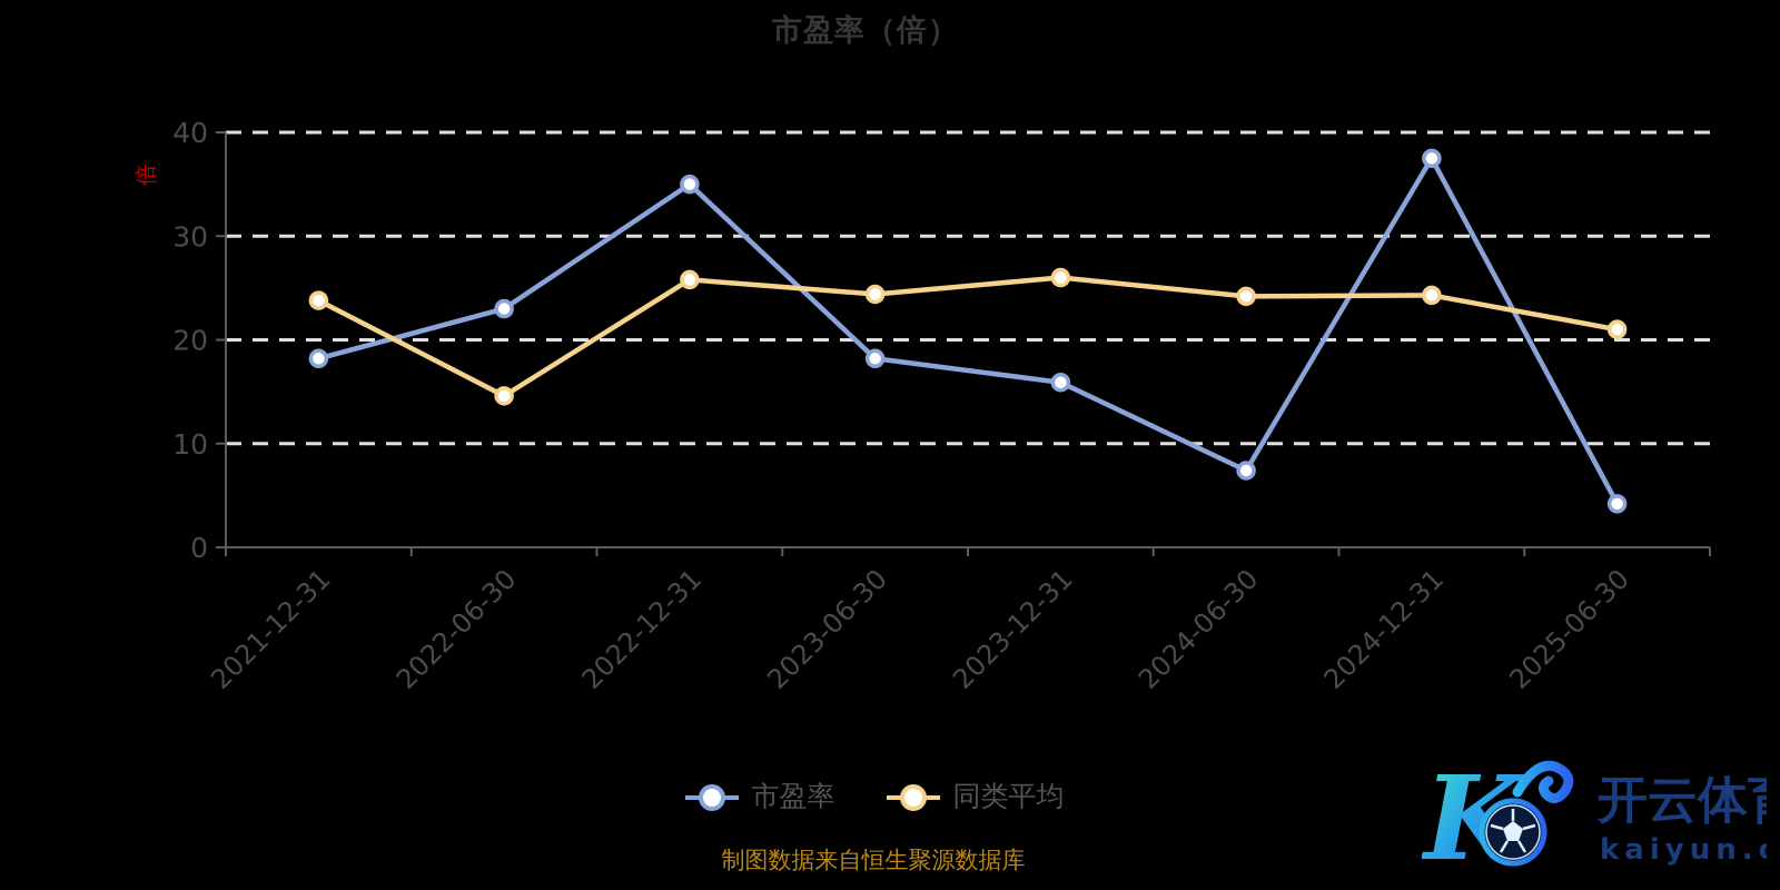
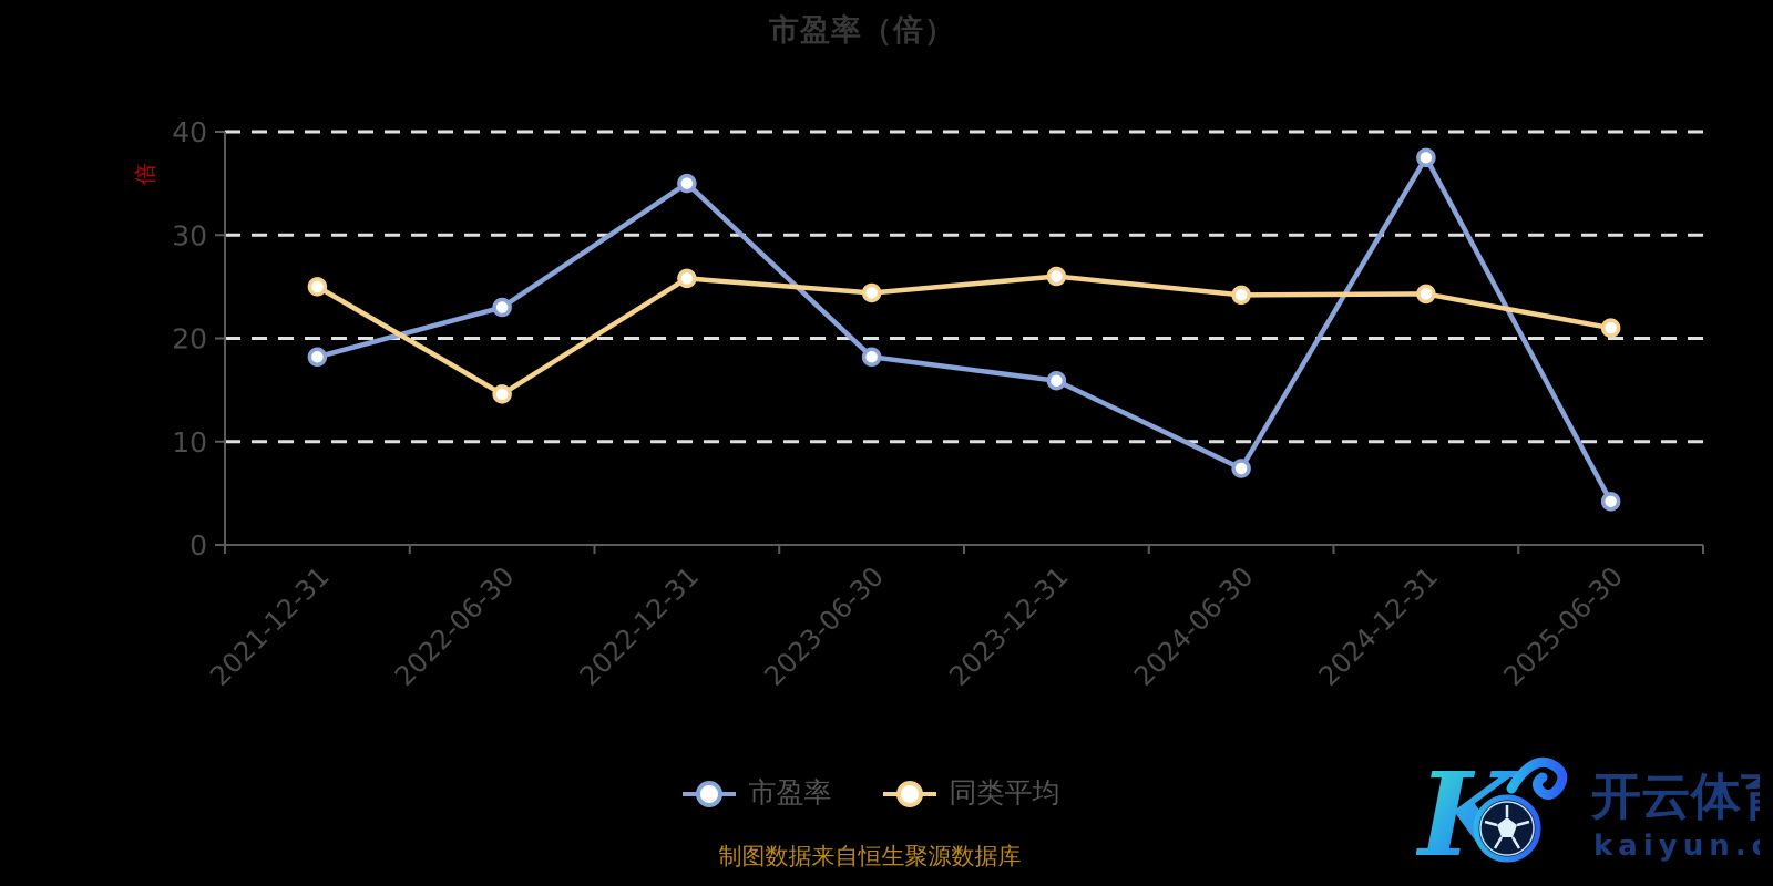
同类平均/2021-12-31: 24 -> 25
